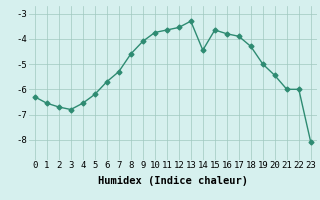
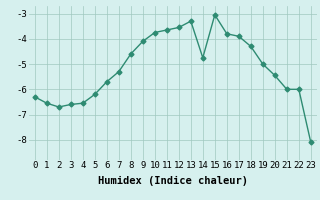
3: -6.80 -> -6.60
14: -4.45 -> -4.75
15: -3.65 -> -3.05
